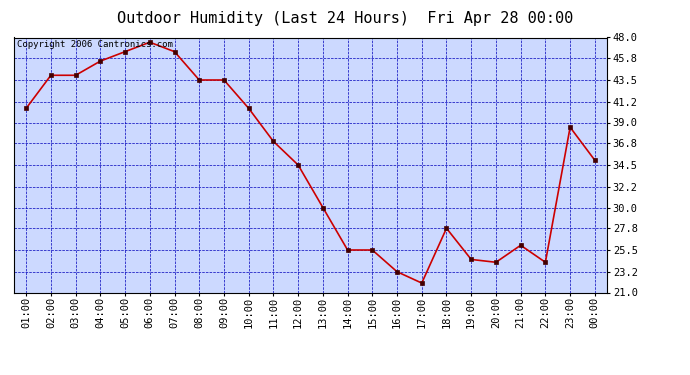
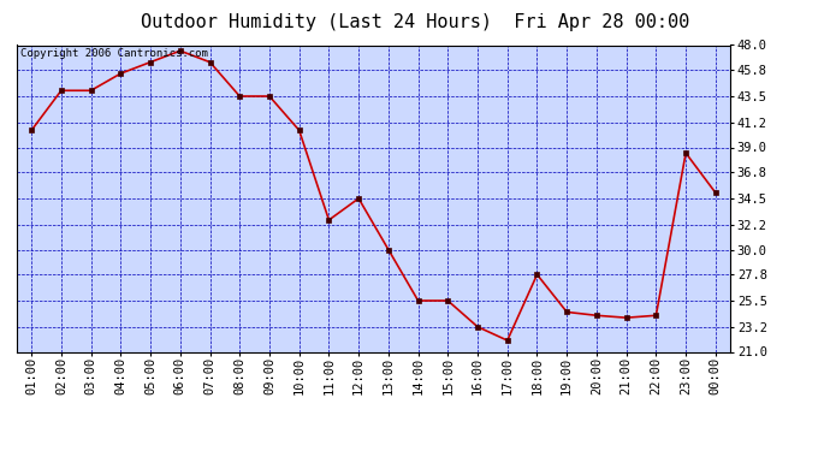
11:00: 37.0 -> 32.6
21:00: 26.0 -> 24.0
